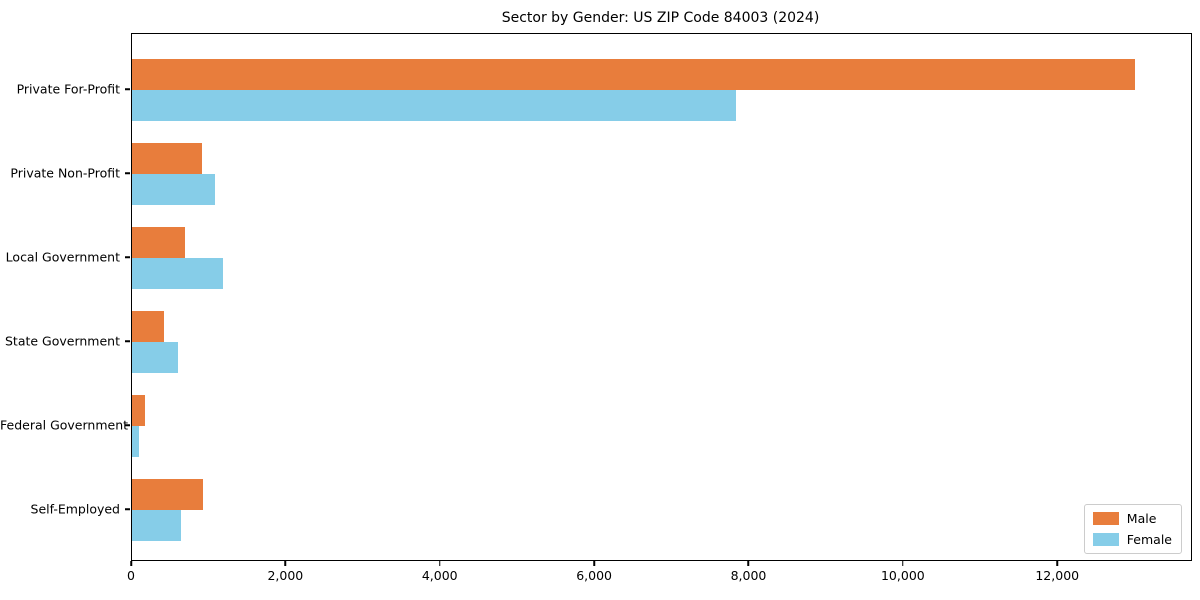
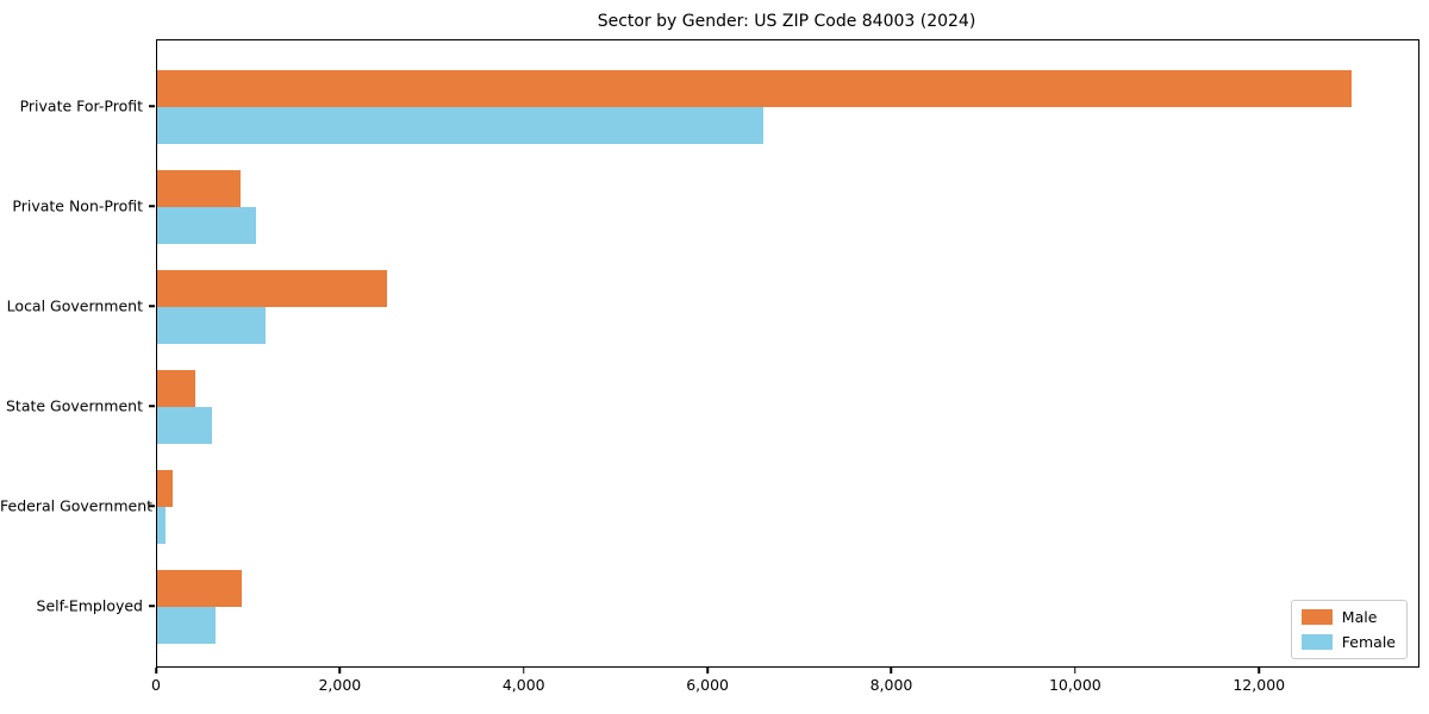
Female/Private For-Profit: 7800 -> 6600
Male/Local Government: 700 -> 2500
